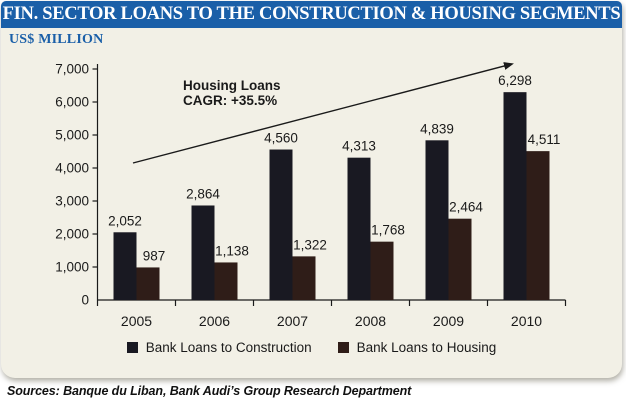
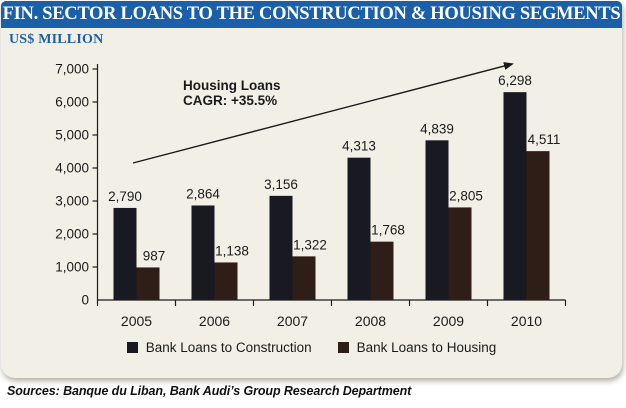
Bank Loans to Construction/2005: 2,052 -> 2,790
Bank Loans to Construction/2007: 4,560 -> 3,156
Bank Loans to Housing/2009: 2,464 -> 2,805
